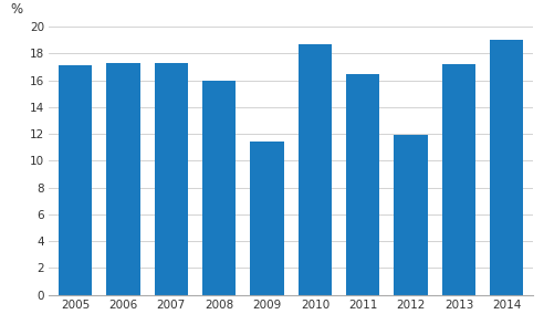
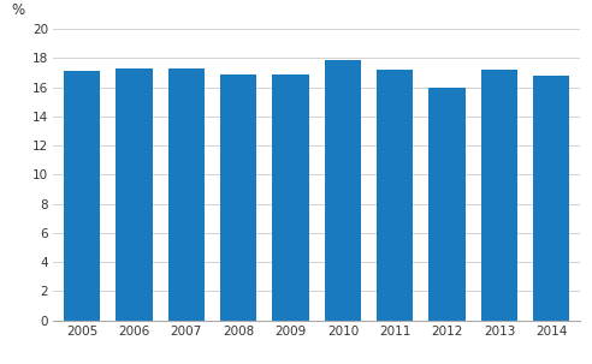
2008: 16.0 -> 16.9
2009: 11.4 -> 16.9
2010: 18.7 -> 17.9
2011: 16.5 -> 17.2
2012: 11.9 -> 16.0
2014: 19.0 -> 16.8
